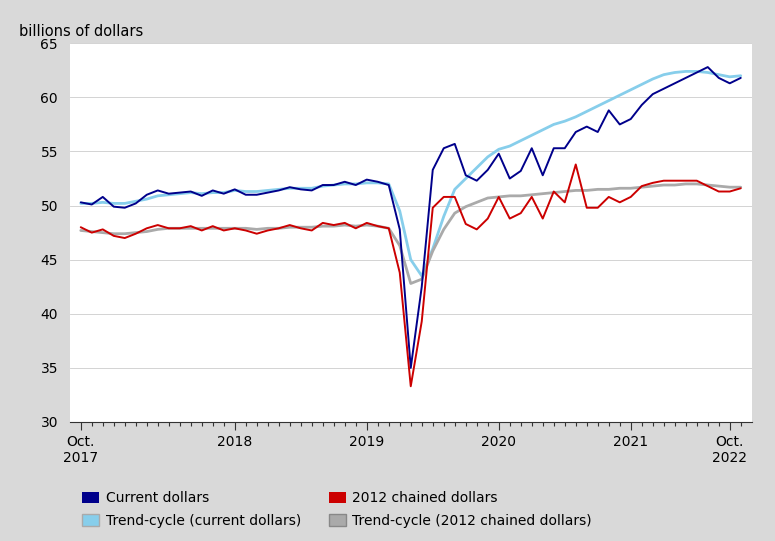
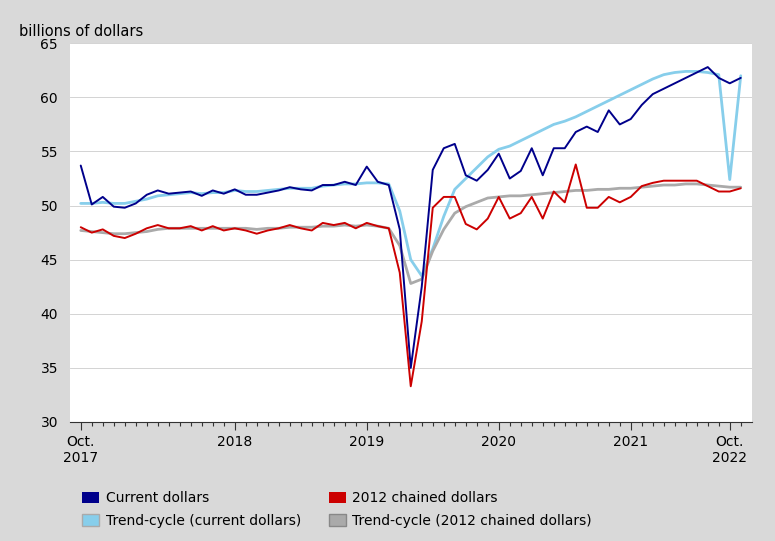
Current dollars/Oct. 2017: 50.3 -> 53.7
Current dollars/2019: 52.4 -> 53.6
Trend-cycle (current dollars)/Oct. 2022: 61.9 -> 52.4
